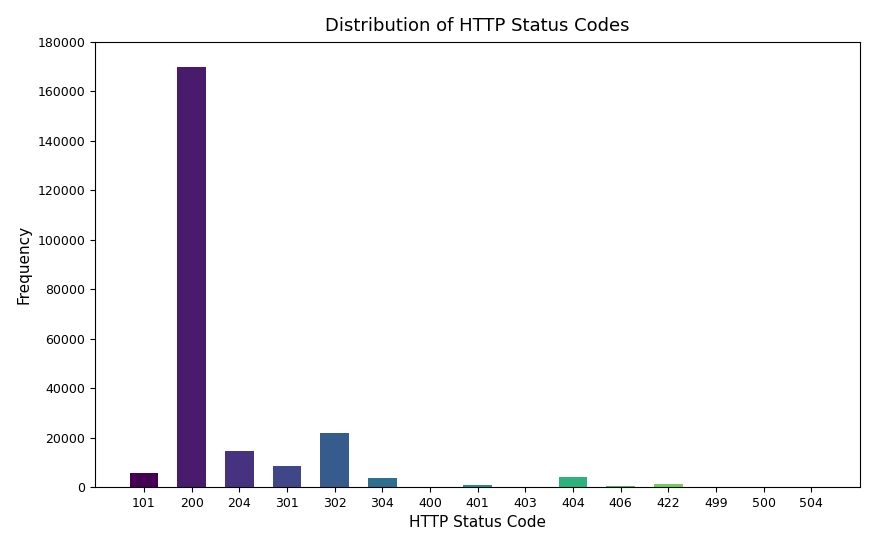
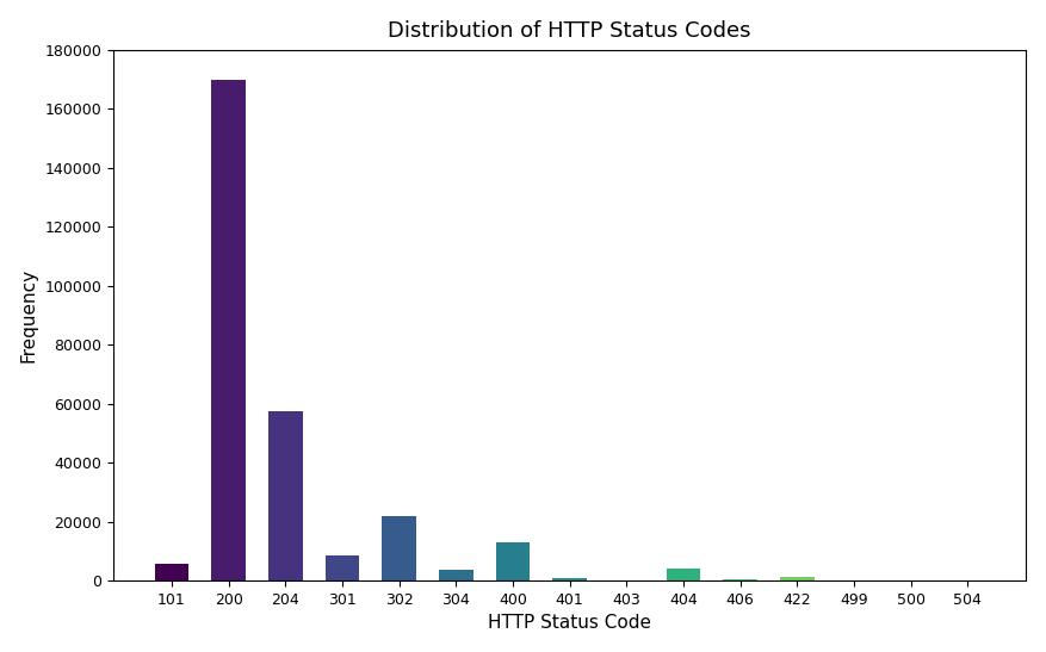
204: 14500 -> 57500
400: 200 -> 13000
